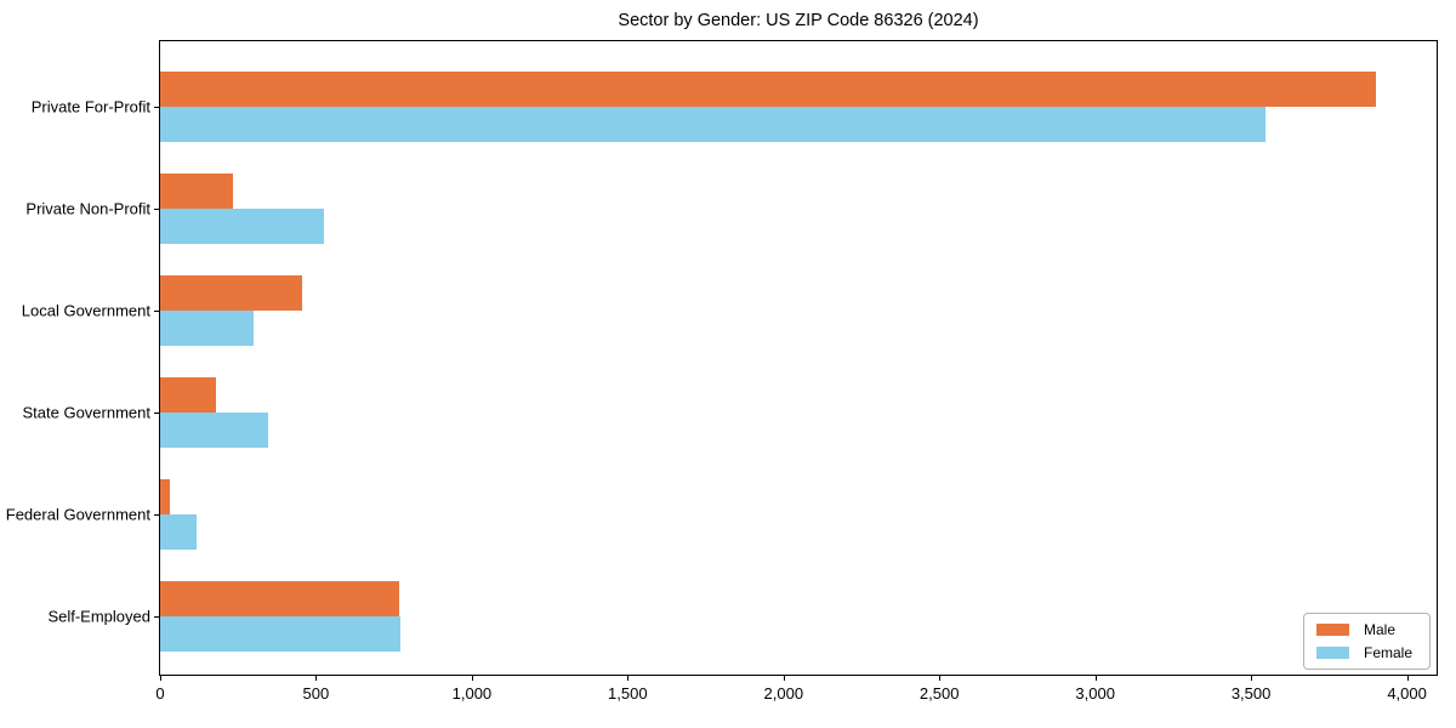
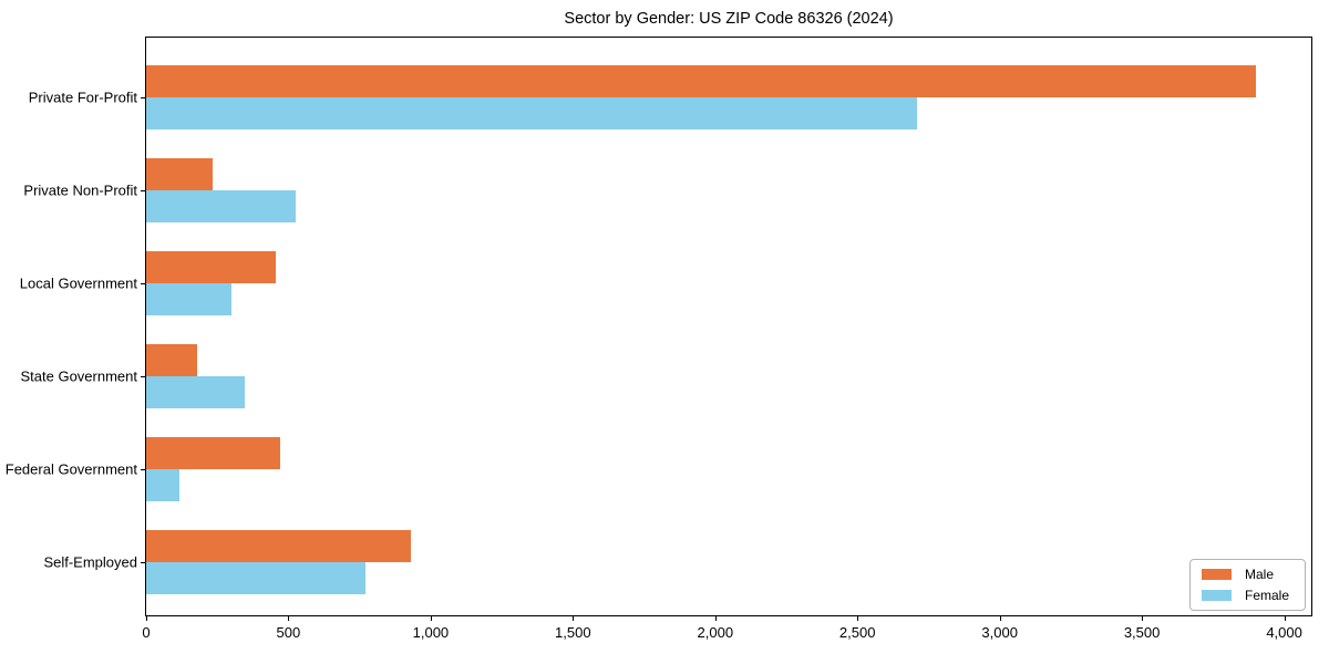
Female/Private For-Profit: 3540 -> 2710
Male/Federal Government: 30 -> 470
Male/Self-Employed: 760 -> 930
